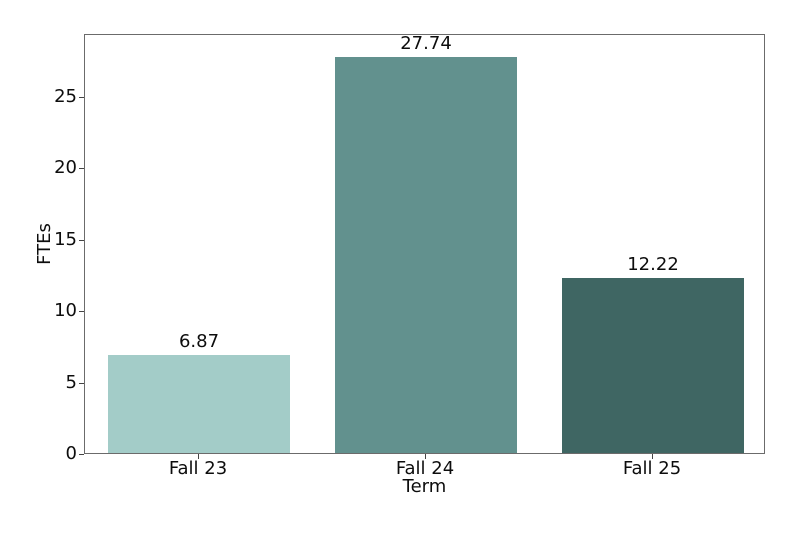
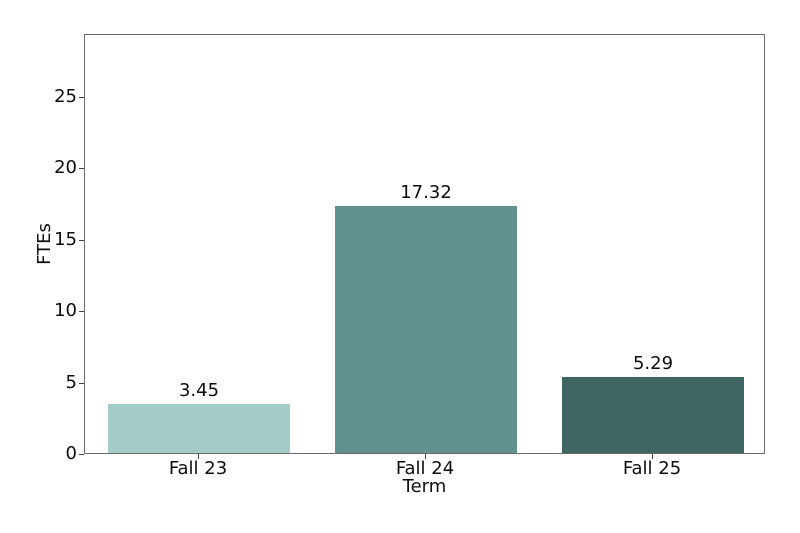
Fall 23: 6.87 -> 3.45
Fall 24: 27.74 -> 17.32
Fall 25: 12.22 -> 5.29
